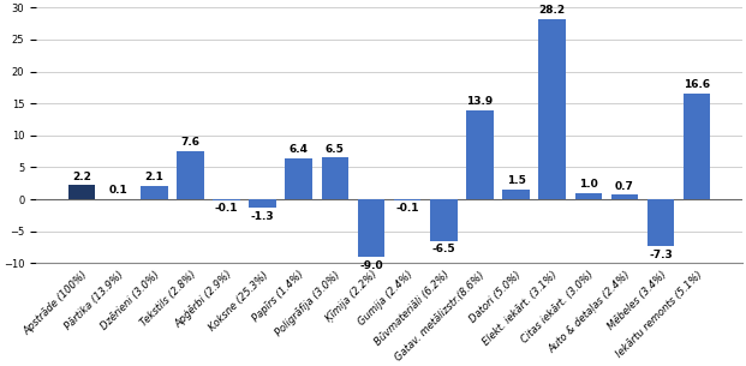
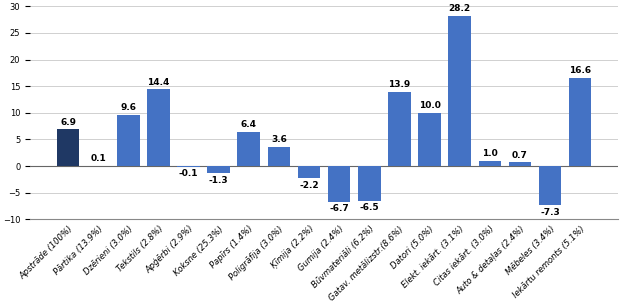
Apstrāde (100%): 2.2 -> 6.9
Dzērieni (3.0%): 2.1 -> 9.6
Tekstils (2.8%): 7.6 -> 14.4
Poligrāfija (3.0%): 6.5 -> 3.6
Ķīmija (2.2%): -9.0 -> -2.2
Gumija (2.4%): -0.1 -> -6.7
Datori (5.0%): 1.5 -> 10.0
